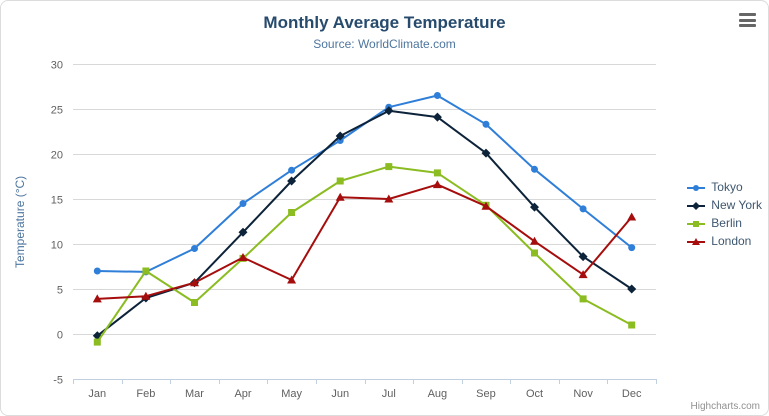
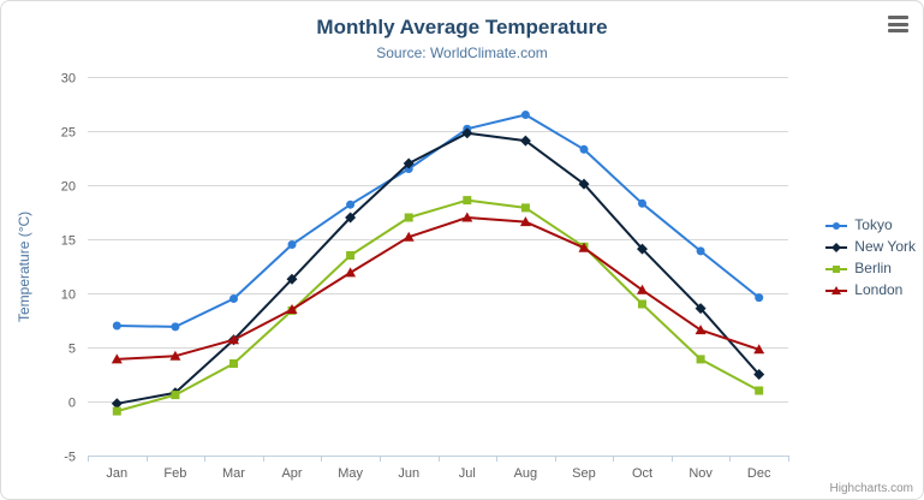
New York/Feb: 4 -> 1
Berlin/Feb: 7 -> 1
London/May: 6 -> 12
London/Jul: 15 -> 17
New York/Dec: 5 -> 2
London/Dec: 13 -> 5
